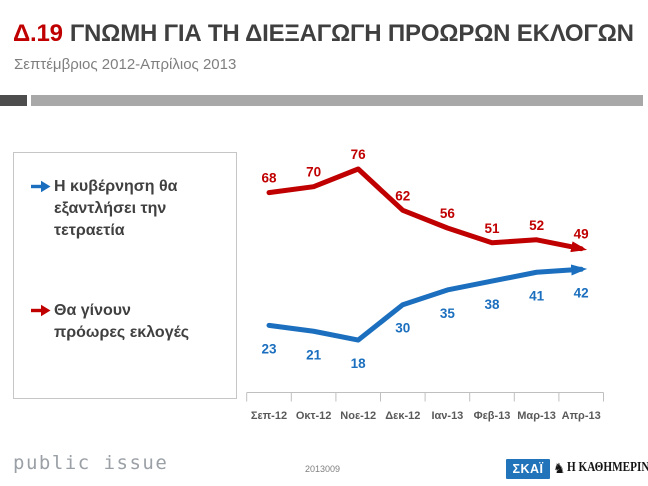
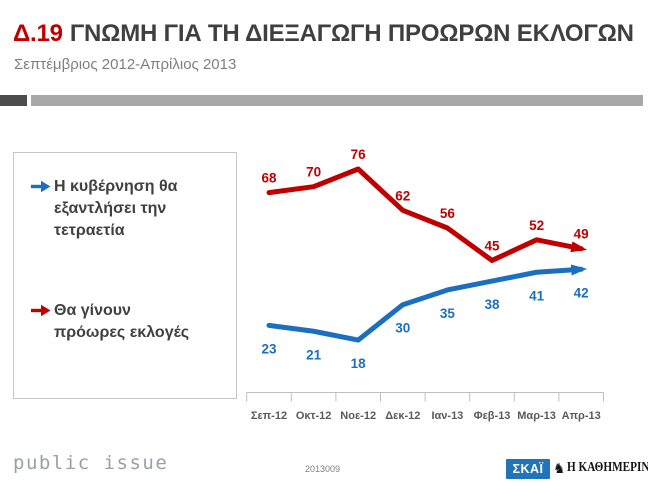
Θα γίνουν πρόωρες εκλογές/Φεβ-13: 51 -> 45
